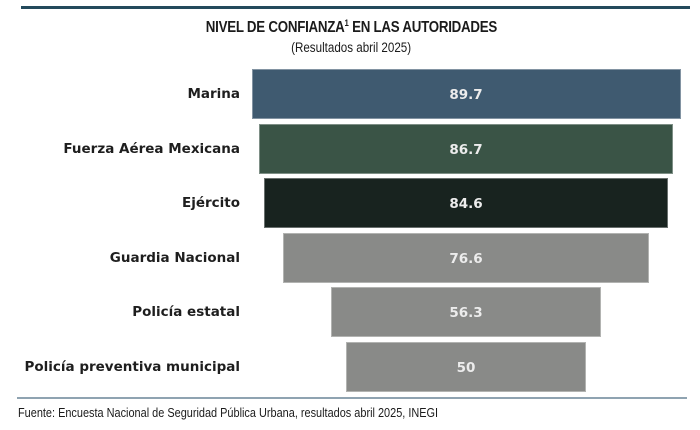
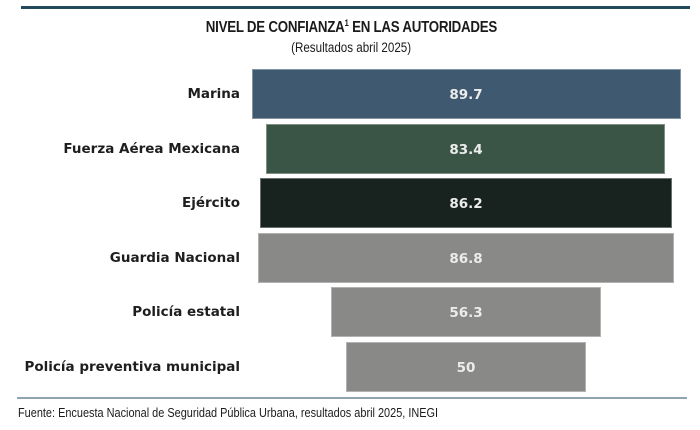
Fuerza Aérea Mexicana: 86.7 -> 83.4
Ejército: 84.6 -> 86.2
Guardia Nacional: 76.6 -> 86.8
